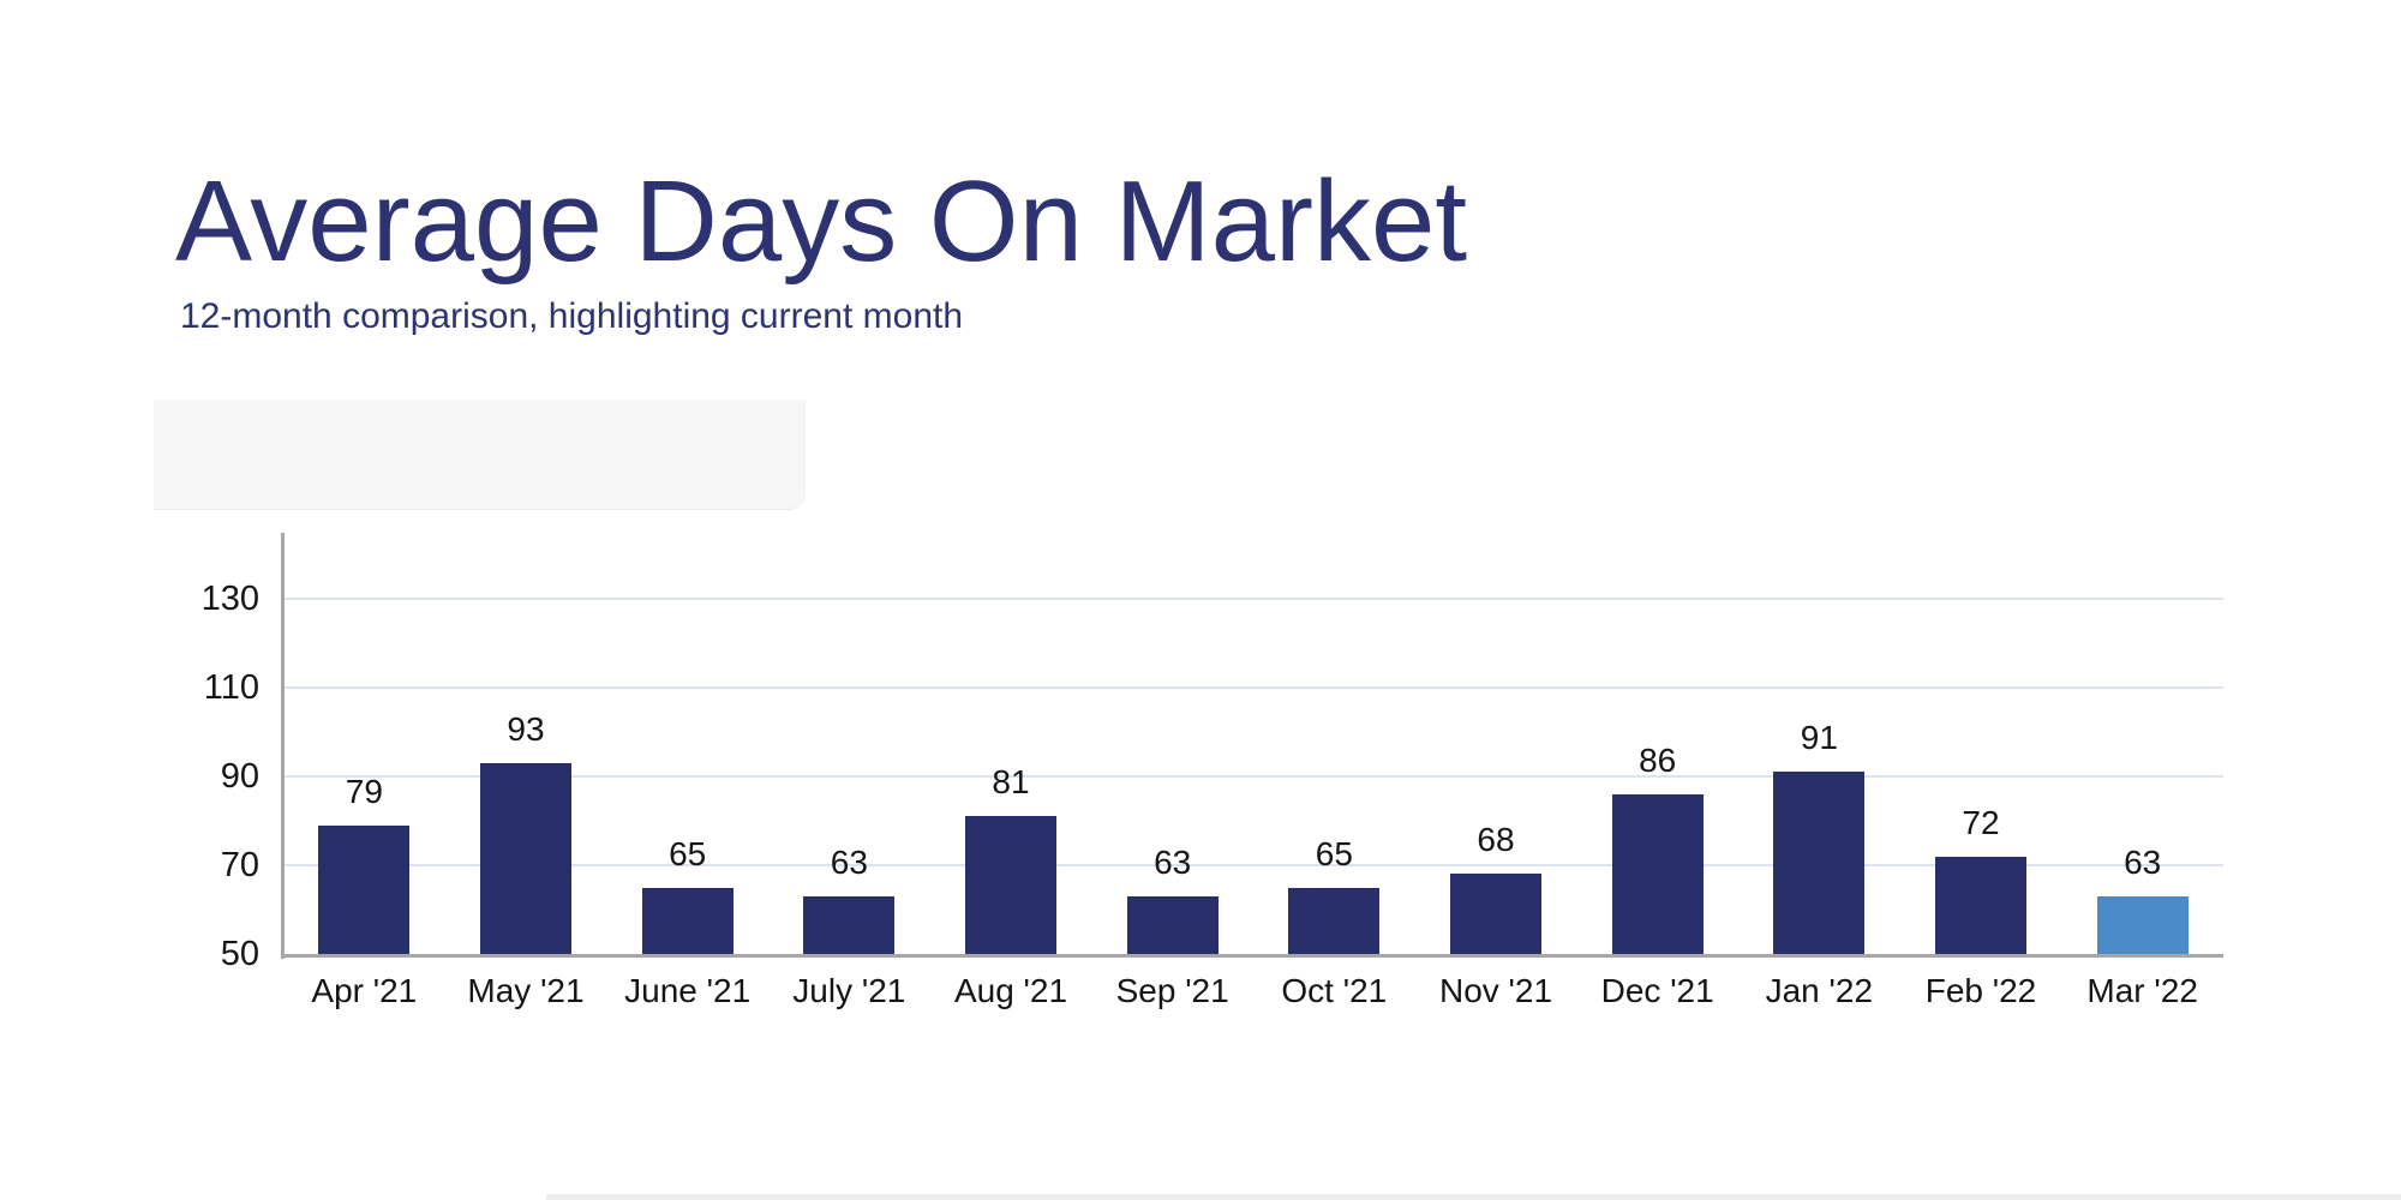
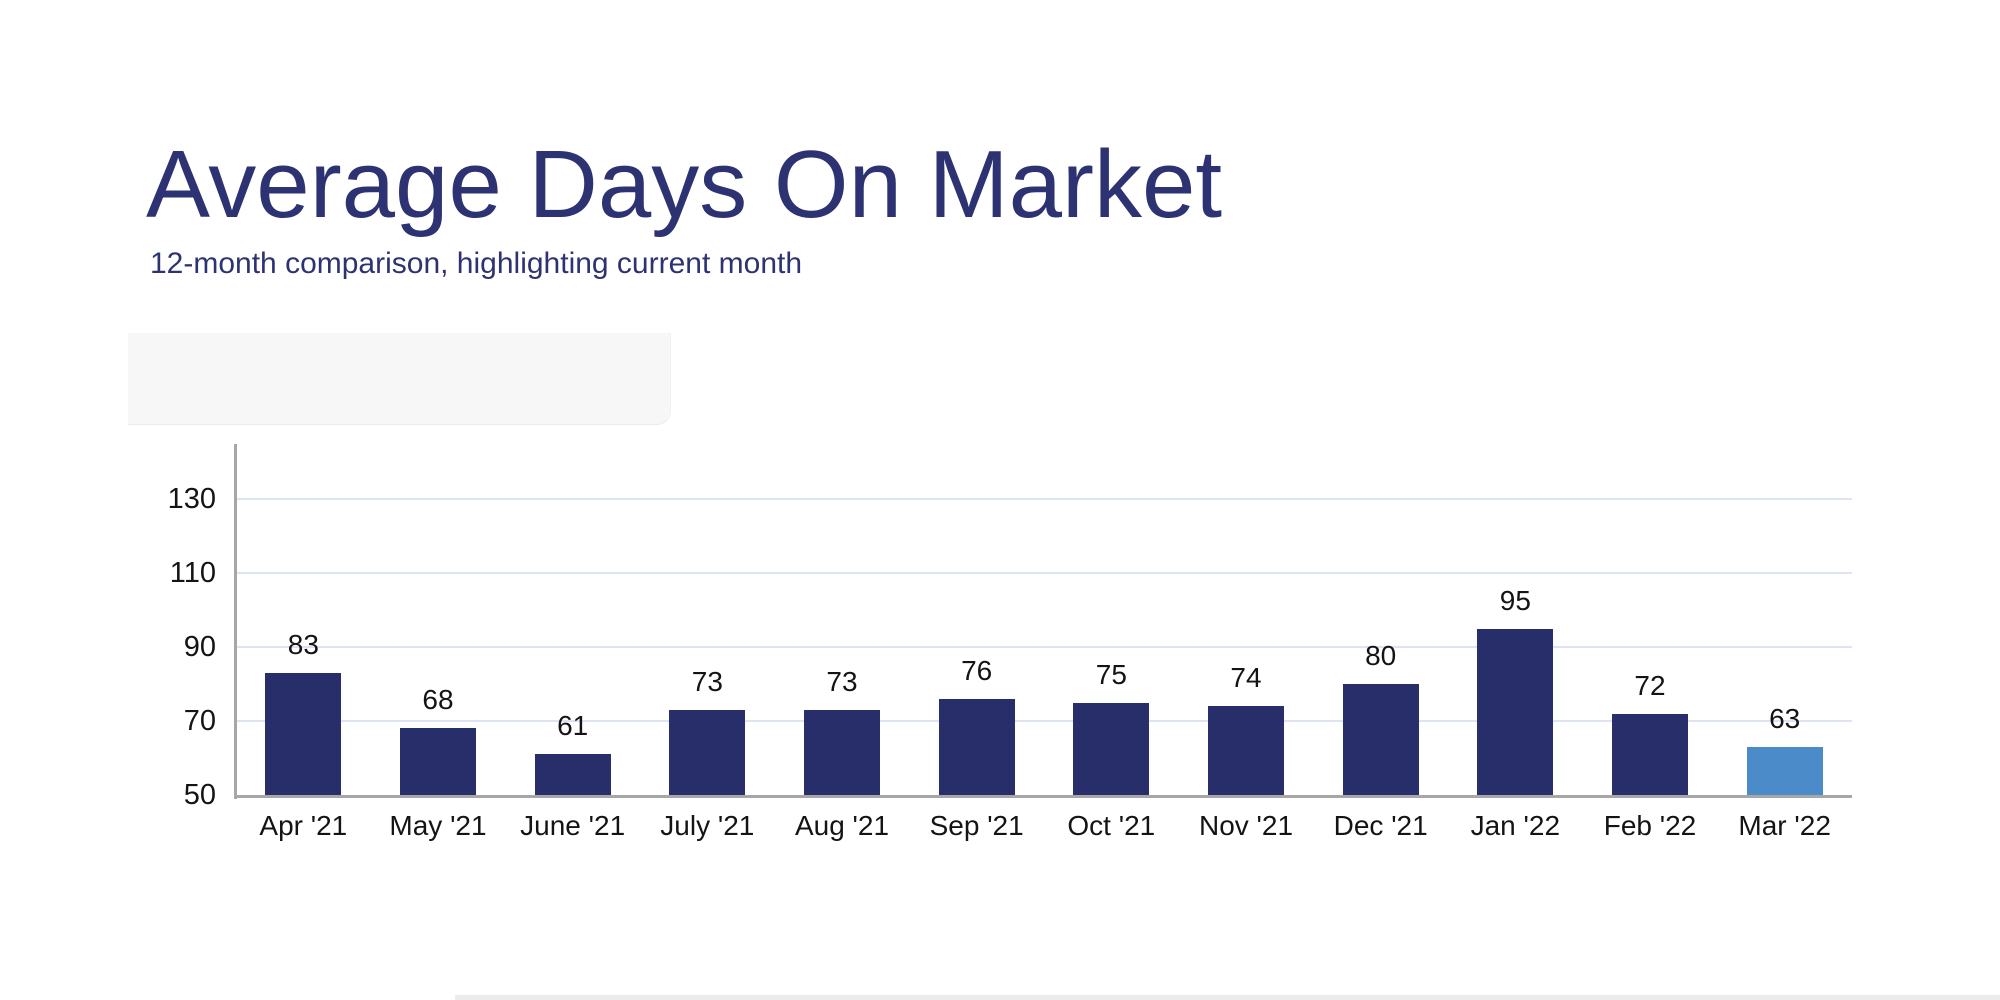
Apr '21: 79 -> 83
May '21: 93 -> 68
June '21: 65 -> 61
July '21: 63 -> 73
Aug '21: 81 -> 73
Sep '21: 63 -> 76
Oct '21: 65 -> 75
Nov '21: 68 -> 74
Dec '21: 86 -> 80
Jan '22: 91 -> 95
